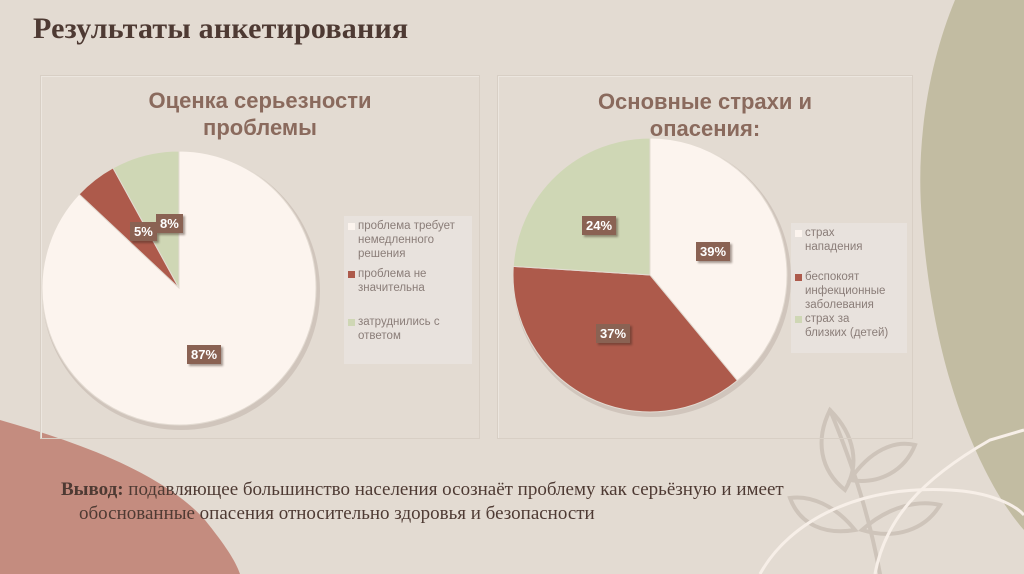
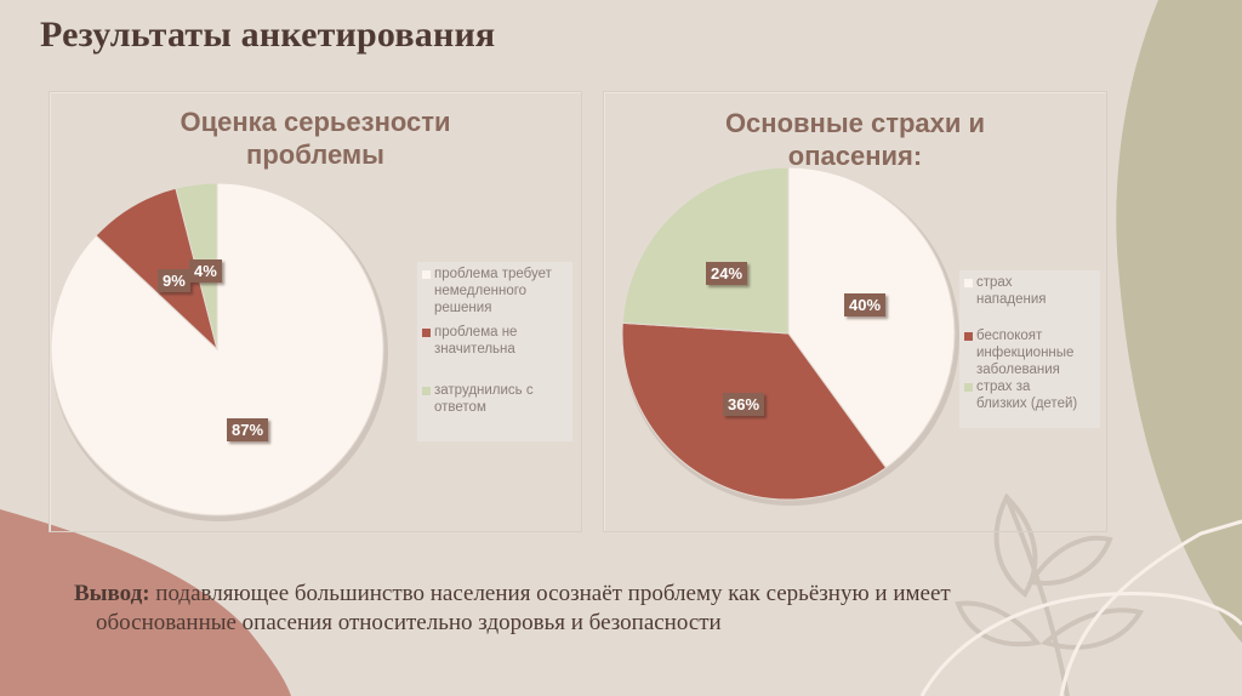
Оценка серьезности проблемы/проблема не значительна: 5% -> 9%
Оценка серьезности проблемы/затруднились с ответом: 8% -> 4%
Основные страхи и опасения:/страх нападения: 39% -> 40%
Основные страхи и опасения:/беспокоят инфекционные заболевания: 37% -> 36%
